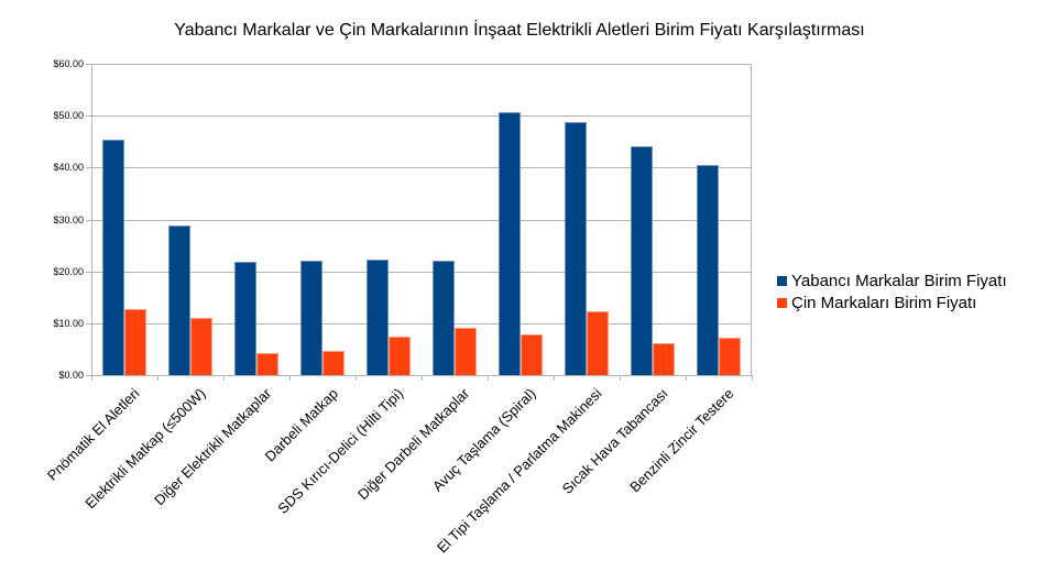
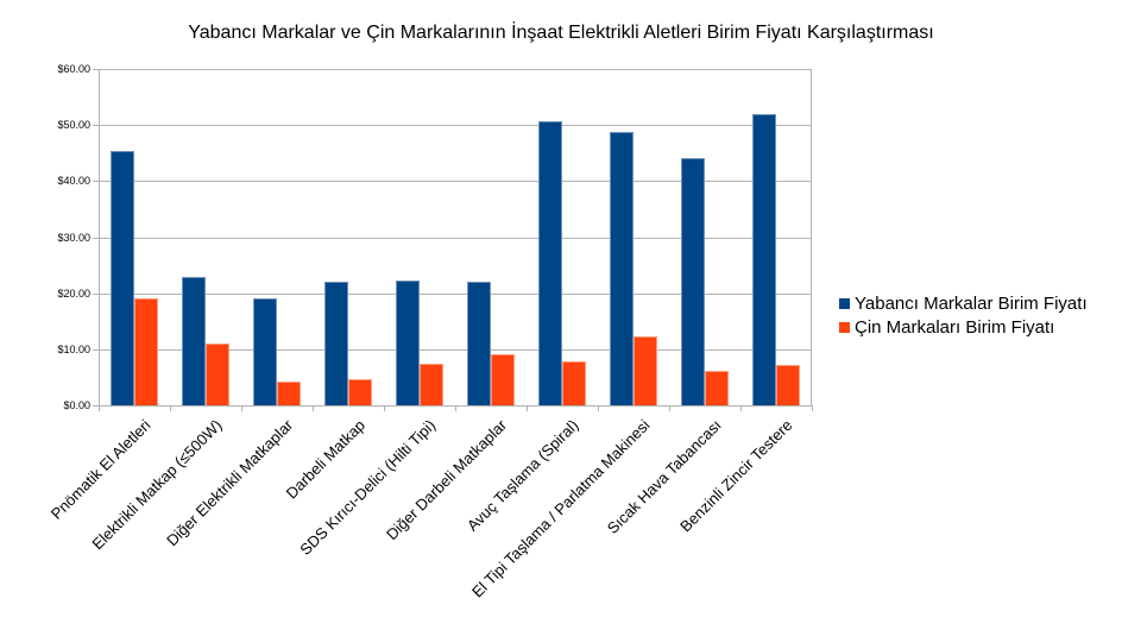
Çin Markaları Birim Fiyatı/Pnömatik El Aletleri: $13 -> $19
Yabancı Markalar Birim Fiyatı/Elektrikli Matkap (≤500W): $29 -> $23
Yabancı Markalar Birim Fiyatı/Diğer Elektrikli Matkaplar: $22 -> $19
Yabancı Markalar Birim Fiyatı/Benzinli Zincir Testere: $40 -> $52
